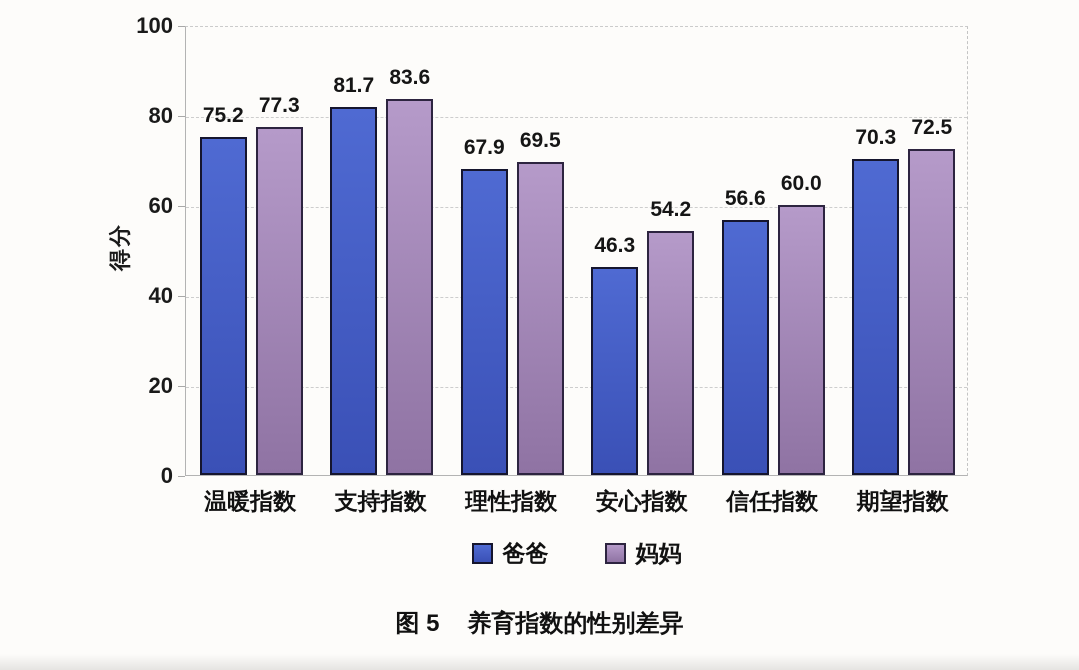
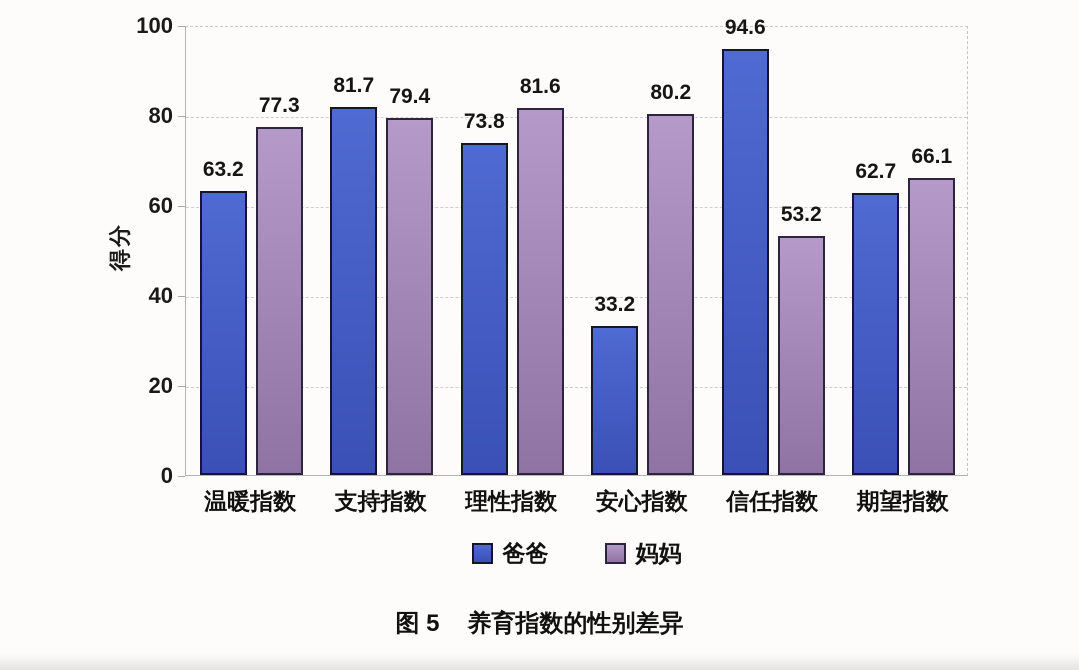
爸爸/温暖指数: 75.2 -> 63.2
妈妈/支持指数: 83.6 -> 79.4
爸爸/理性指数: 67.9 -> 73.8
妈妈/理性指数: 69.5 -> 81.6
爸爸/安心指数: 46.3 -> 33.2
妈妈/安心指数: 54.2 -> 80.2
爸爸/信任指数: 56.6 -> 94.6
妈妈/信任指数: 60.0 -> 53.2
爸爸/期望指数: 70.3 -> 62.7
妈妈/期望指数: 72.5 -> 66.1
